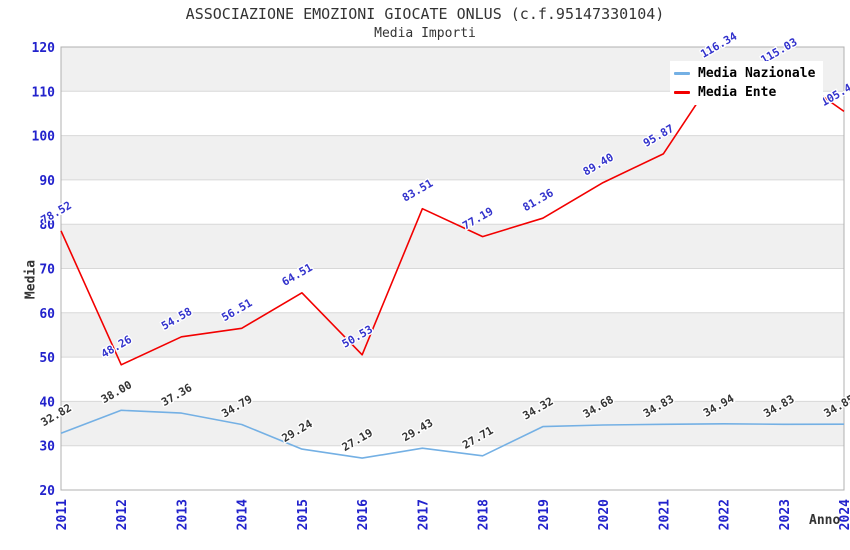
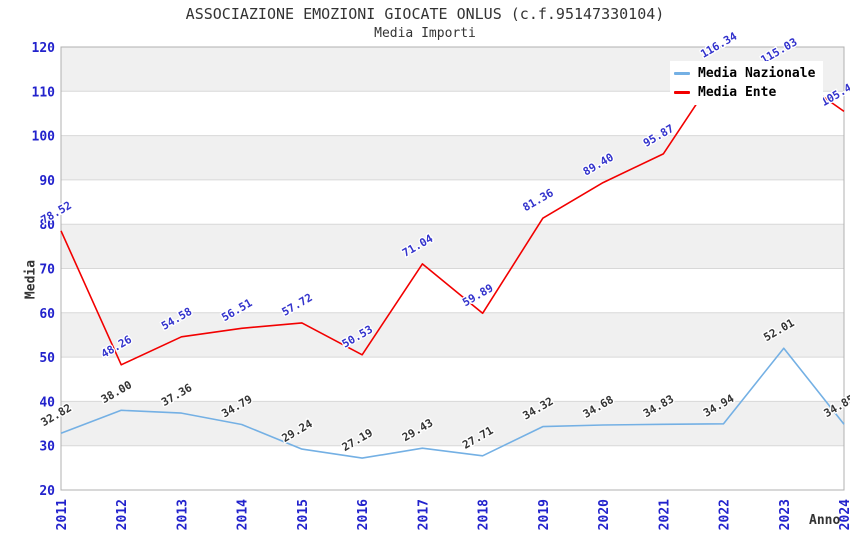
Media Ente/2015: 64.51 -> 57.72
Media Ente/2017: 83.51 -> 71.04
Media Ente/2018: 77.19 -> 59.89
Media Nazionale/2023: 34.83 -> 52.01
